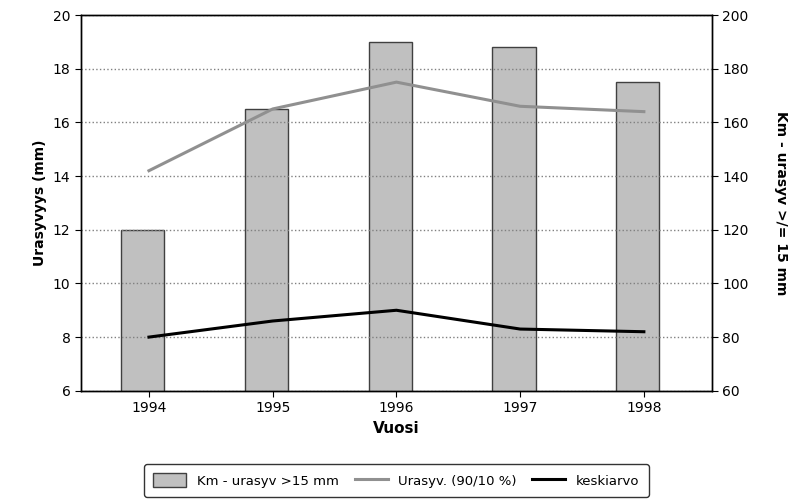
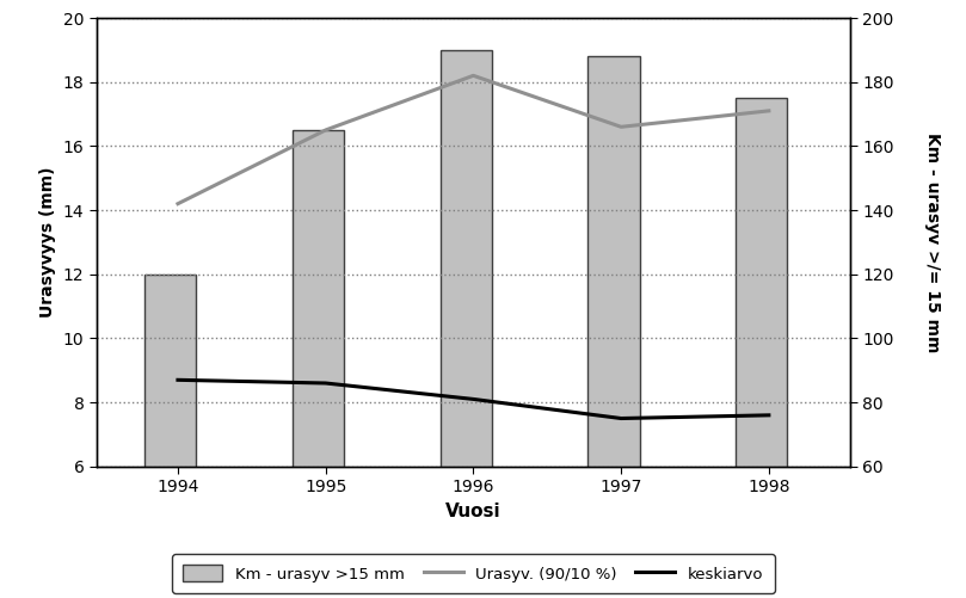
keskiarvo/1994: 8.0 -> 8.7
Urasyv. (90/10 %)/1996: 17.5 -> 18.2
keskiarvo/1996: 9.0 -> 8.1
keskiarvo/1997: 8.3 -> 7.5
Urasyv. (90/10 %)/1998: 16.4 -> 17.1
keskiarvo/1998: 8.2 -> 7.6
